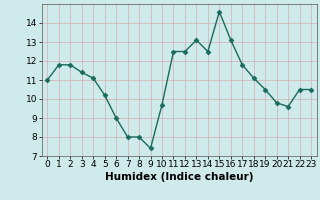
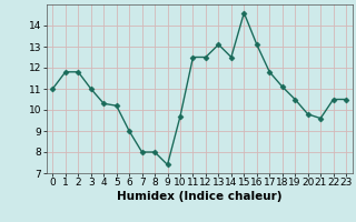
3: 11.4 -> 11.0
4: 11.1 -> 10.3
